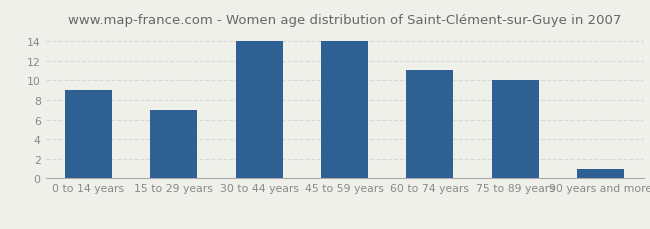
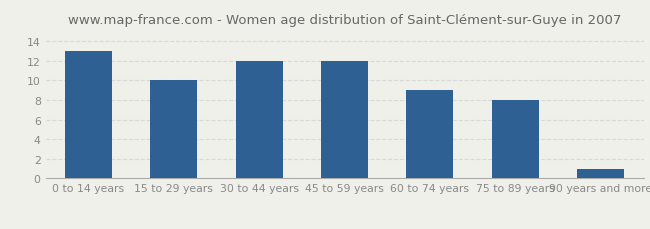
0 to 14 years: 9 -> 13
15 to 29 years: 7 -> 10
30 to 44 years: 14 -> 12
45 to 59 years: 14 -> 12
60 to 74 years: 11 -> 9
75 to 89 years: 10 -> 8
